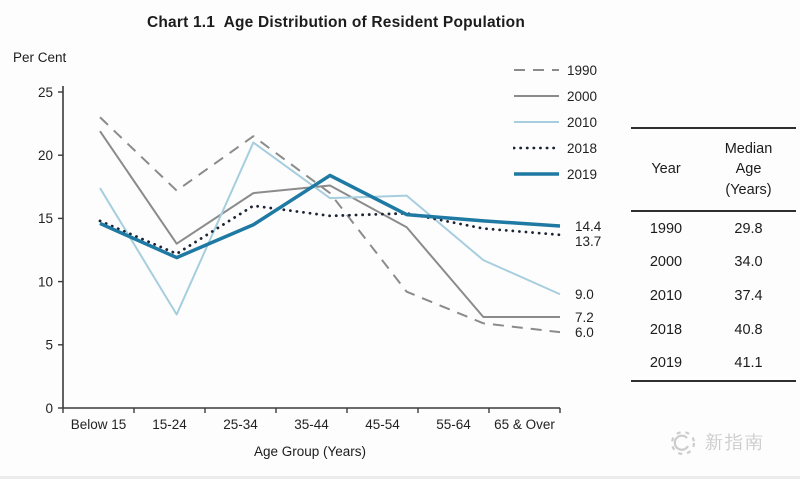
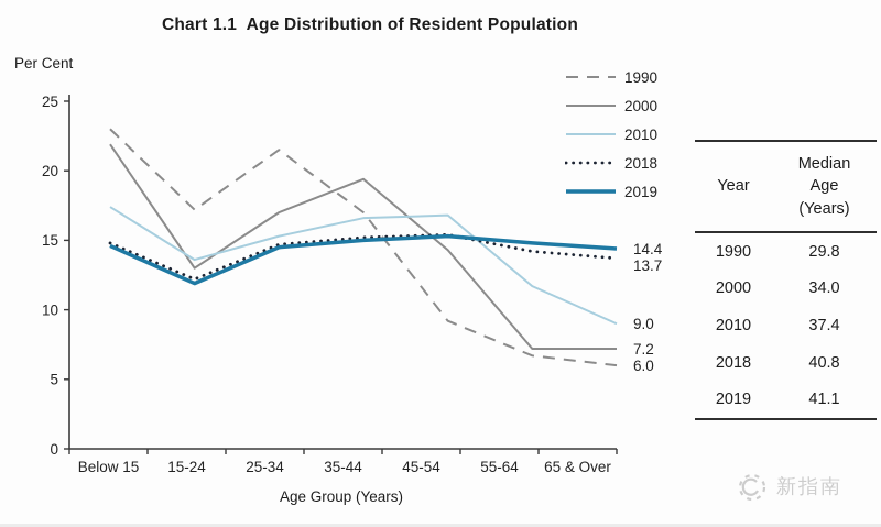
2010/15-24: 7.4 -> 13.6
2010/25-34: 21.0 -> 15.3
2018/25-34: 16.0 -> 14.7
2000/35-44: 17.6 -> 19.4
2019/35-44: 18.4 -> 15.0
